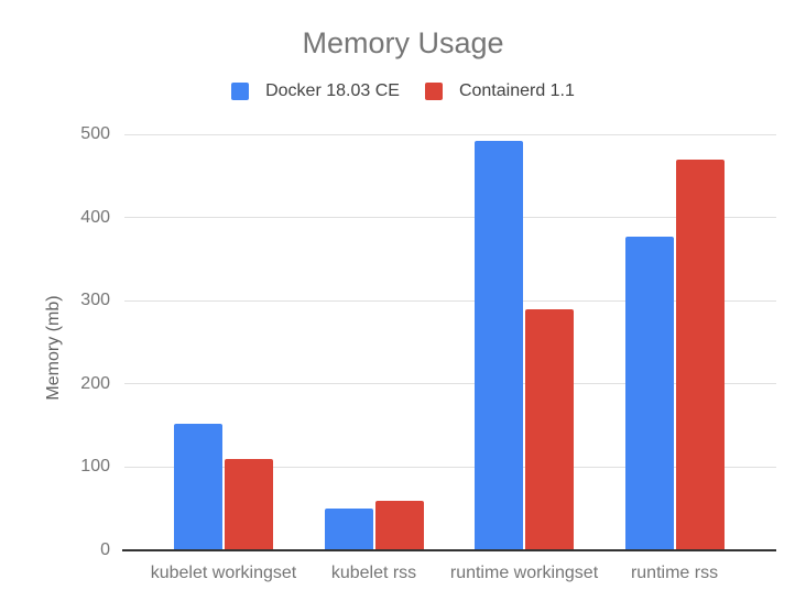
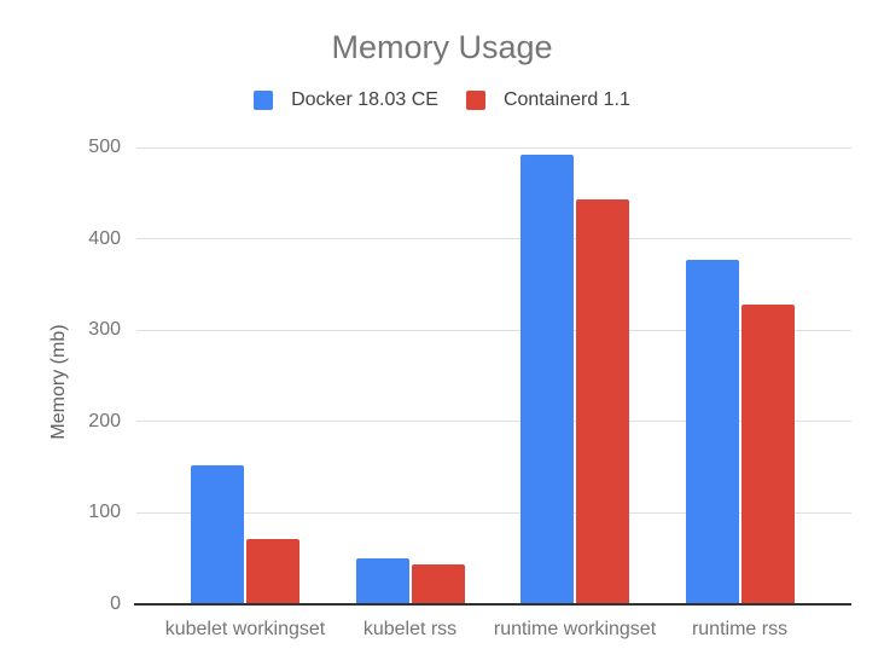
Containerd 1.1/kubelet workingset: 110 -> 70
Containerd 1.1/kubelet rss: 60 -> 40
Containerd 1.1/runtime workingset: 290 -> 440
Containerd 1.1/runtime rss: 470 -> 330
